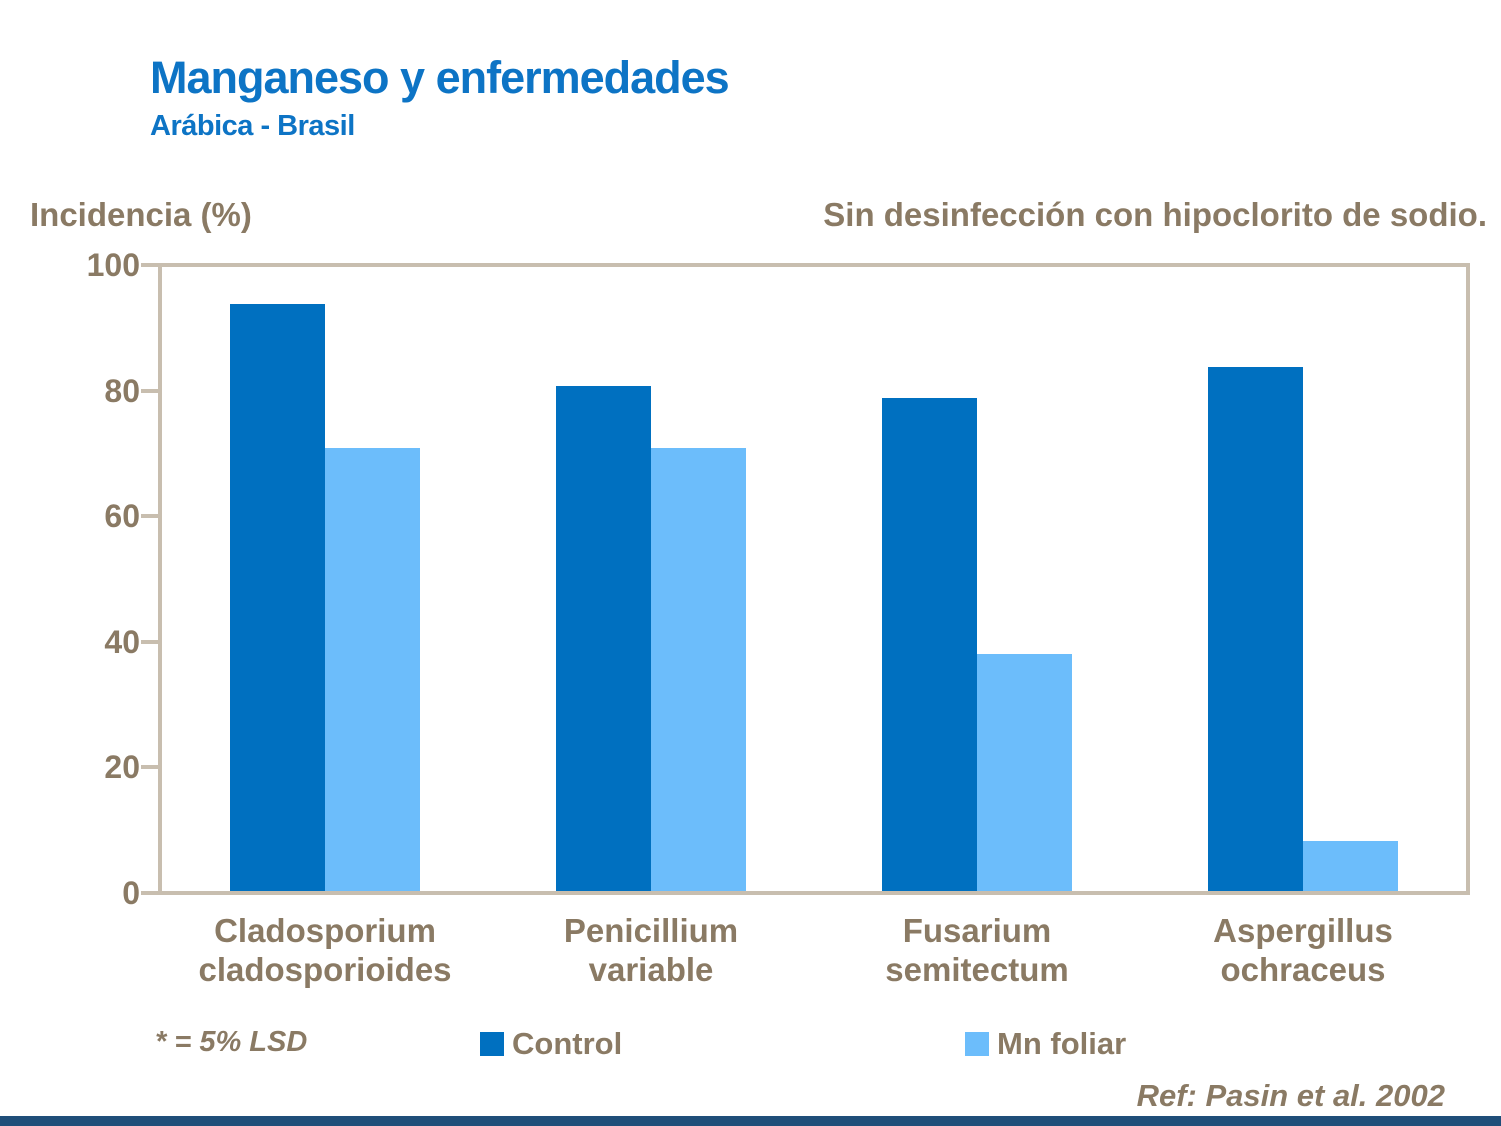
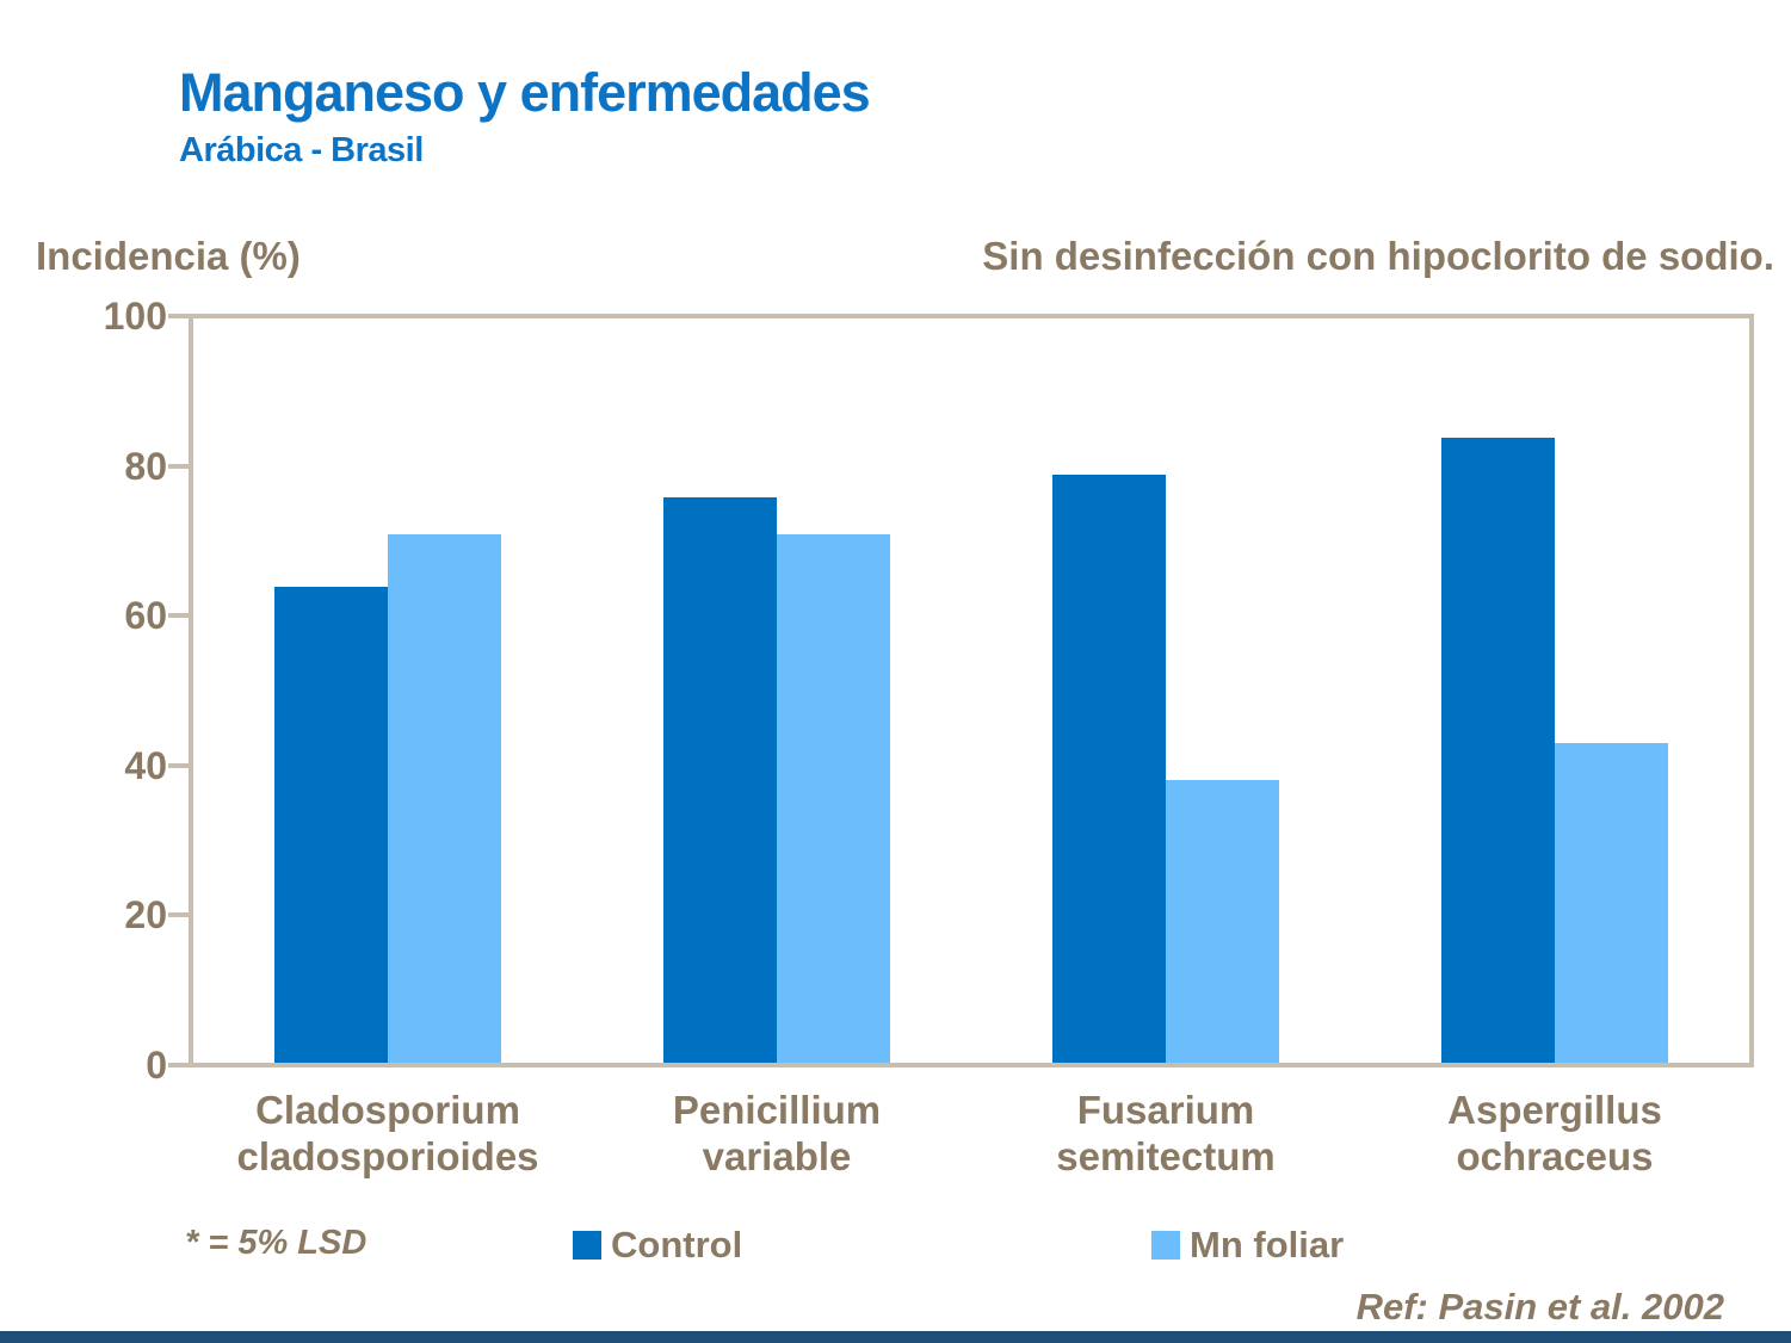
Control/Cladosporium cladosporioides: 94 -> 64
Control/Penicillium variable: 81 -> 76
Mn foliar/Aspergillus ochraceus: 8 -> 43
